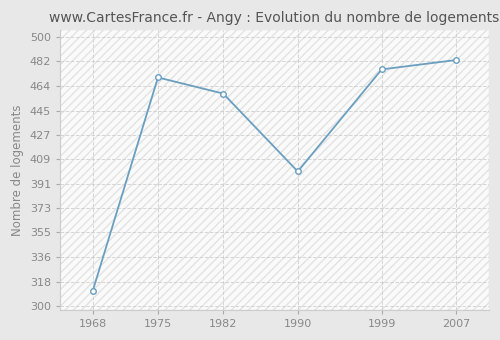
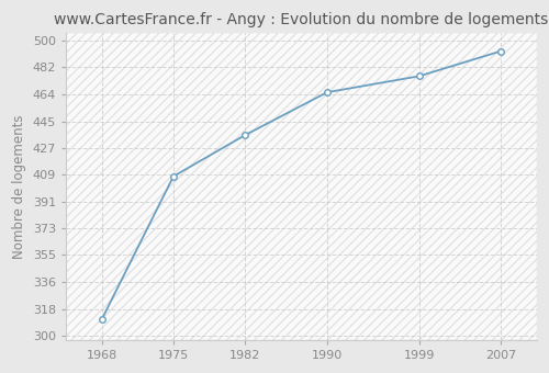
1975: 470 -> 408
1982: 458 -> 436
1990: 400 -> 465
2007: 483 -> 493
